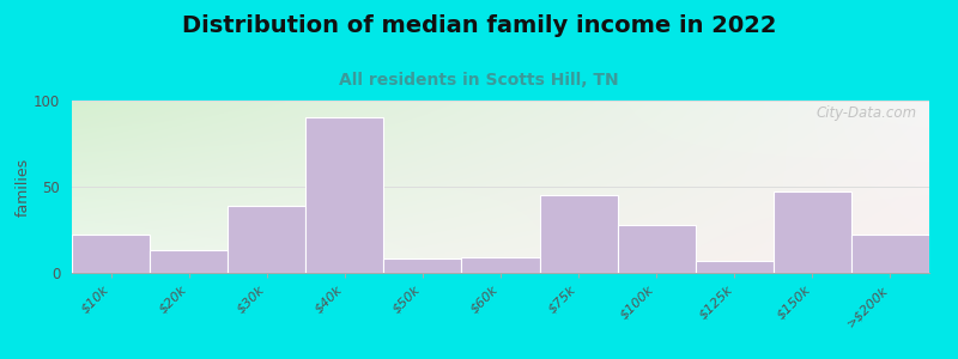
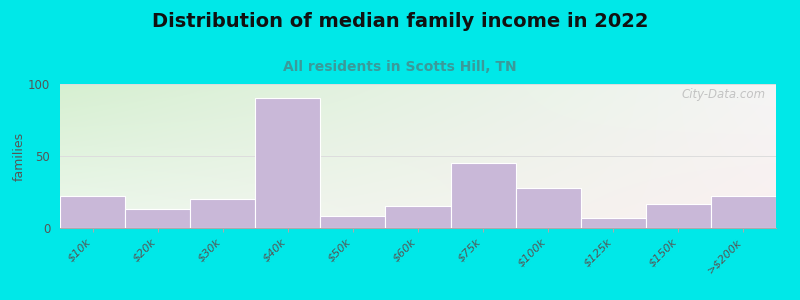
$30k: 39 -> 20
$60k: 9 -> 15
$150k: 47 -> 17
